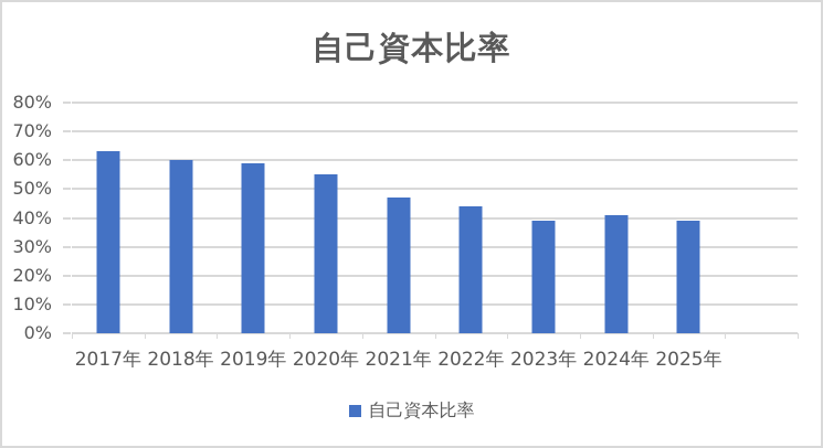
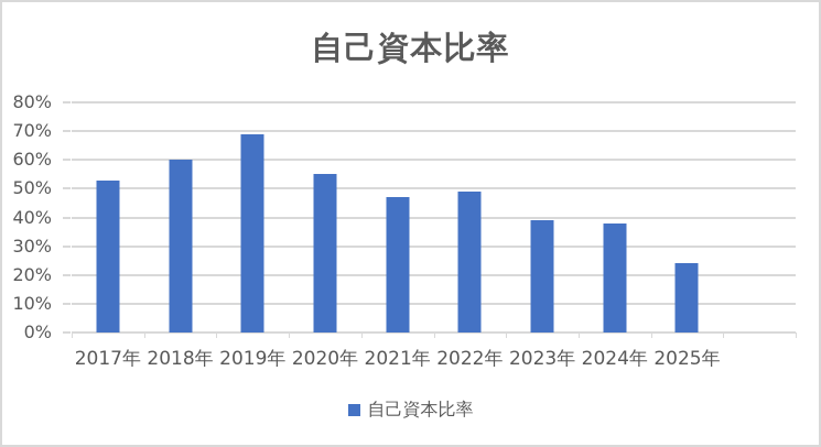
2017年: 63% -> 53%
2019年: 59% -> 69%
2022年: 44% -> 49%
2024年: 41% -> 38%
2025年: 39% -> 24%
